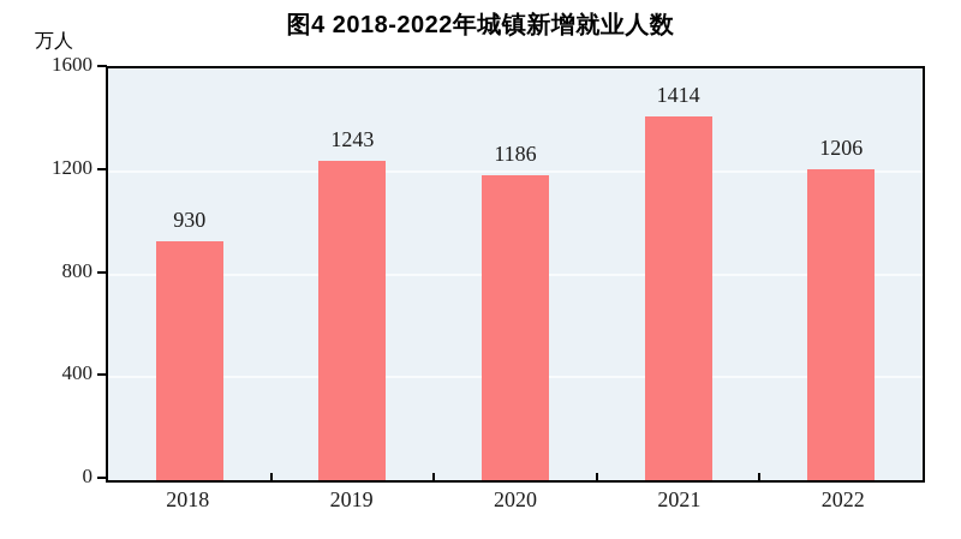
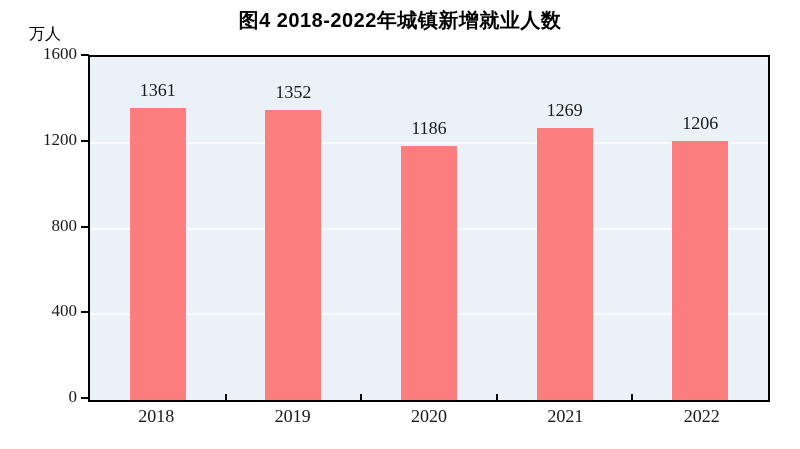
2018: 930 -> 1361
2019: 1243 -> 1352
2021: 1414 -> 1269
